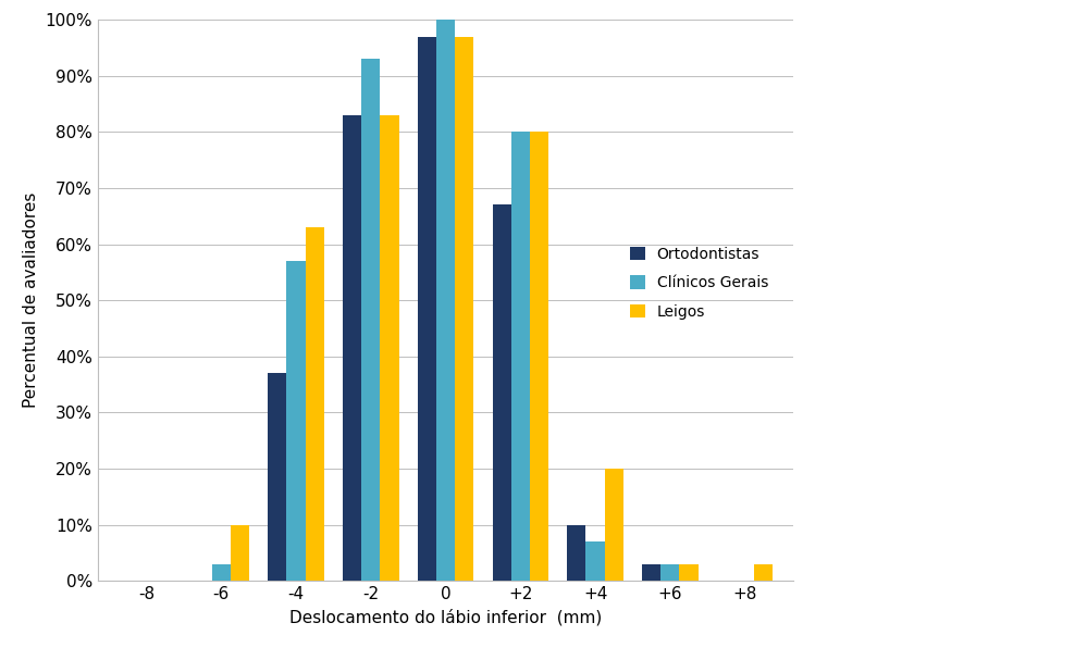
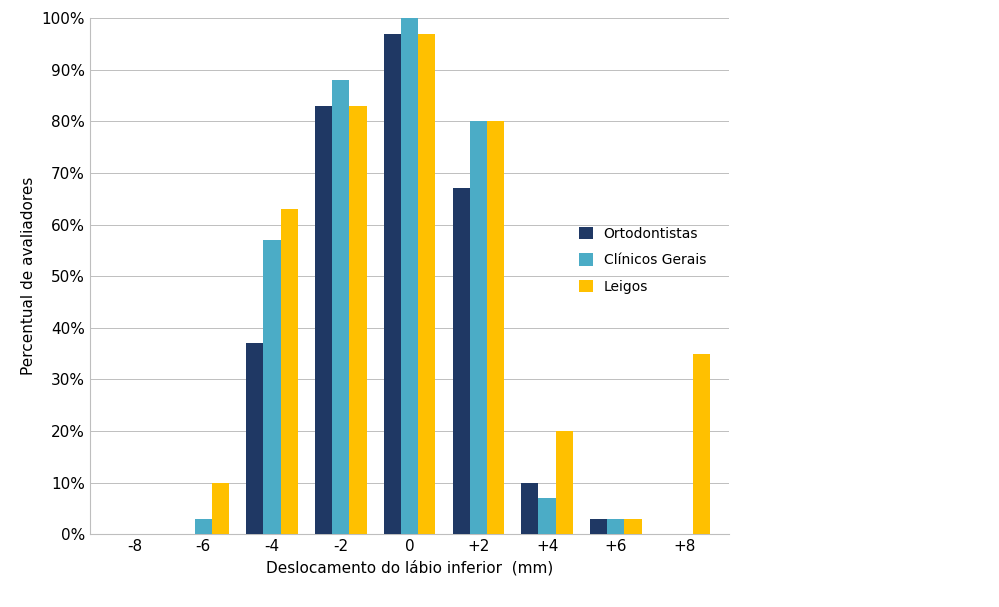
Clínicos Gerais/-2: 93% -> 88%
Leigos/+8: 3% -> 35%
